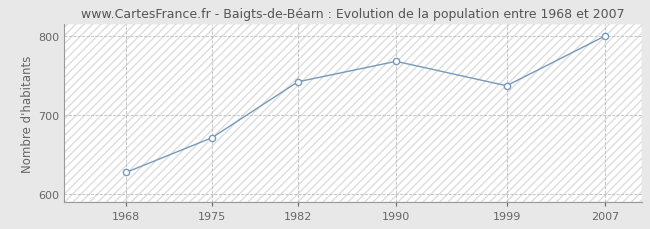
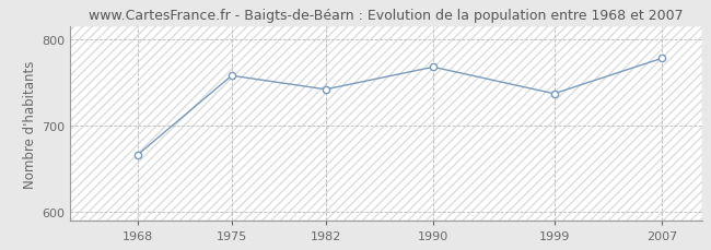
1968: 627 -> 666
1975: 671 -> 758
2007: 800 -> 778
